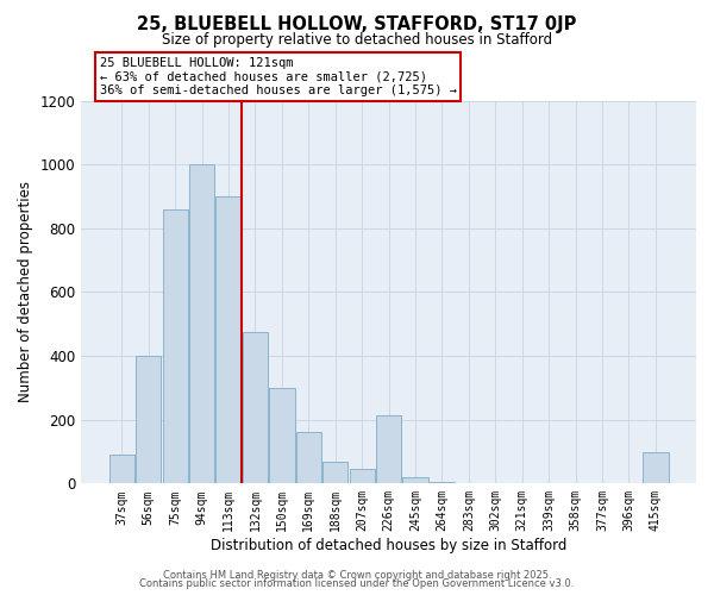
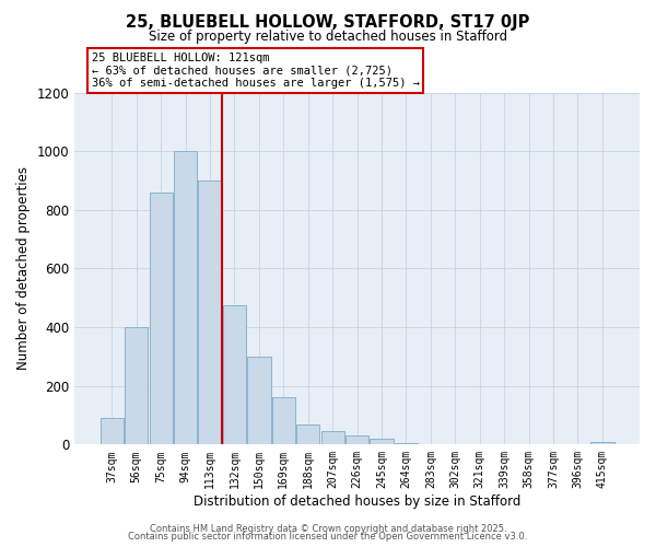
226sqm: 215 -> 30
415sqm: 100 -> 8
